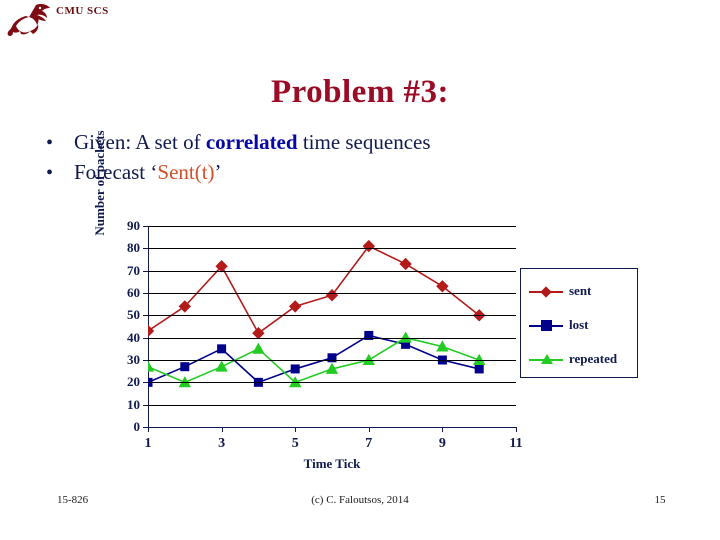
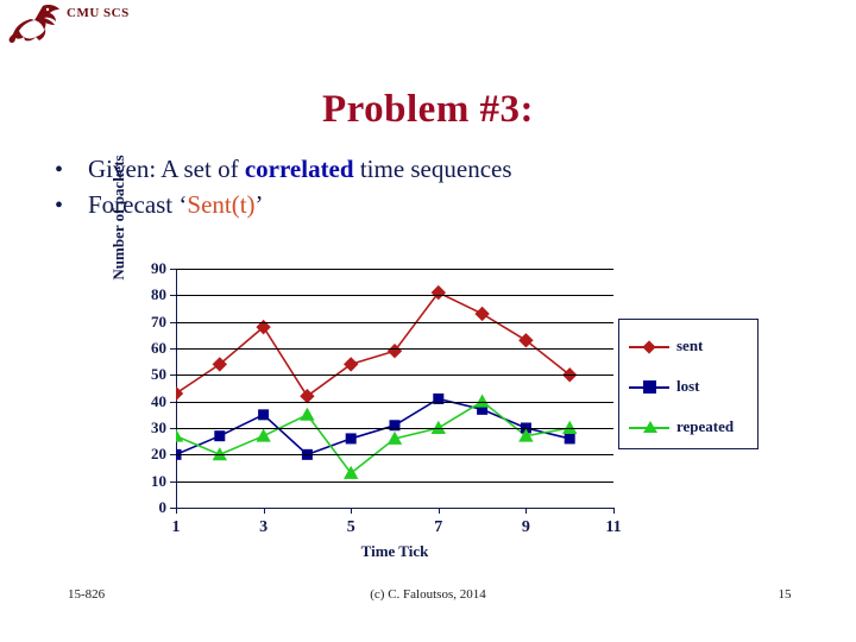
sent/3: 72 -> 68
repeated/5: 20 -> 13
repeated/9: 36 -> 27
